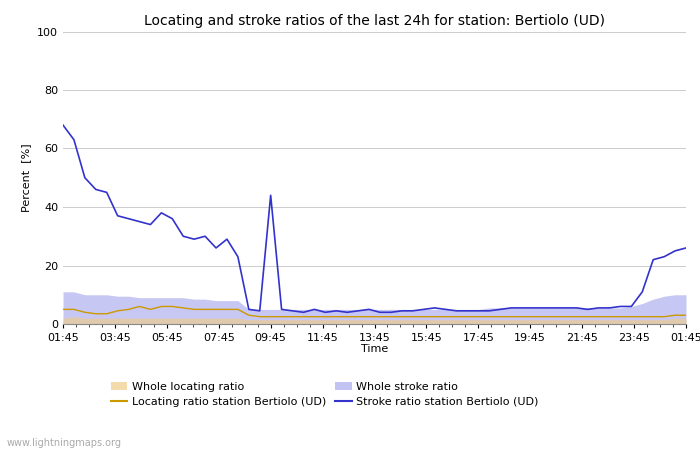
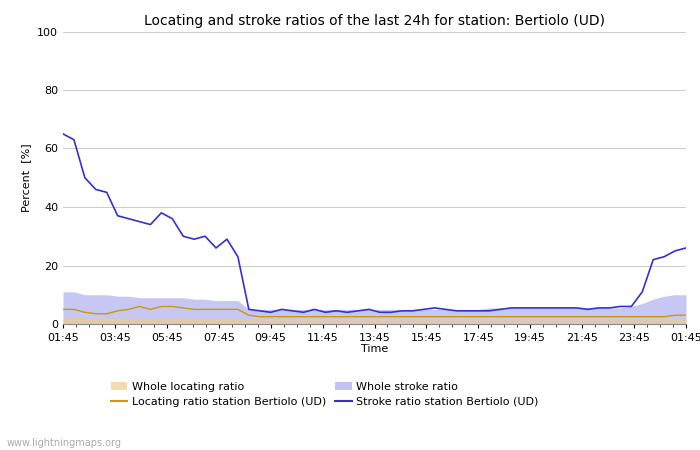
Stroke ratio station Bertiolo (UD)/01:45: 68.0 -> 65.0
Stroke ratio station Bertiolo (UD)/09:45: 44.0 -> 4.0
